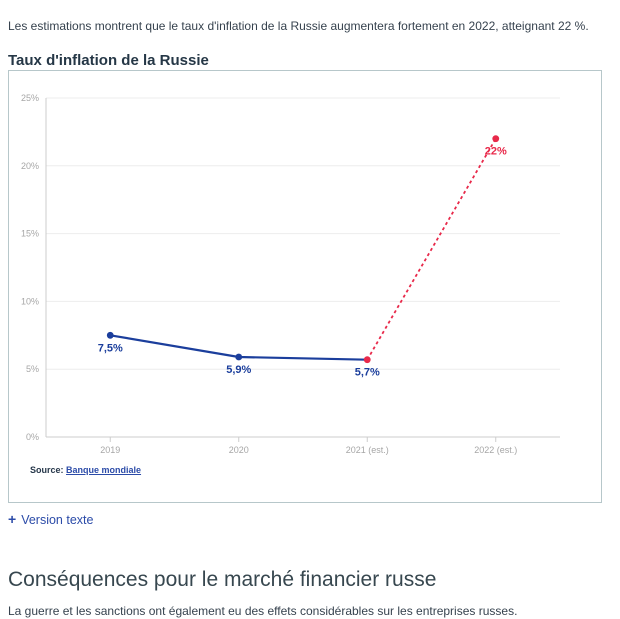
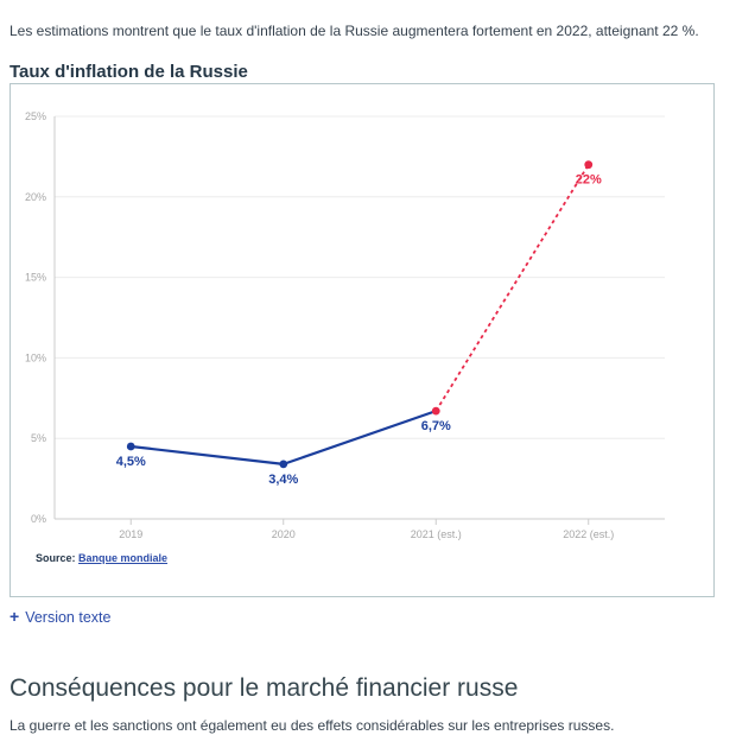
2019: 7,5% -> 4,5%
2020: 5,9% -> 3,4%
2021 (est.): 5,7% -> 6,7%
